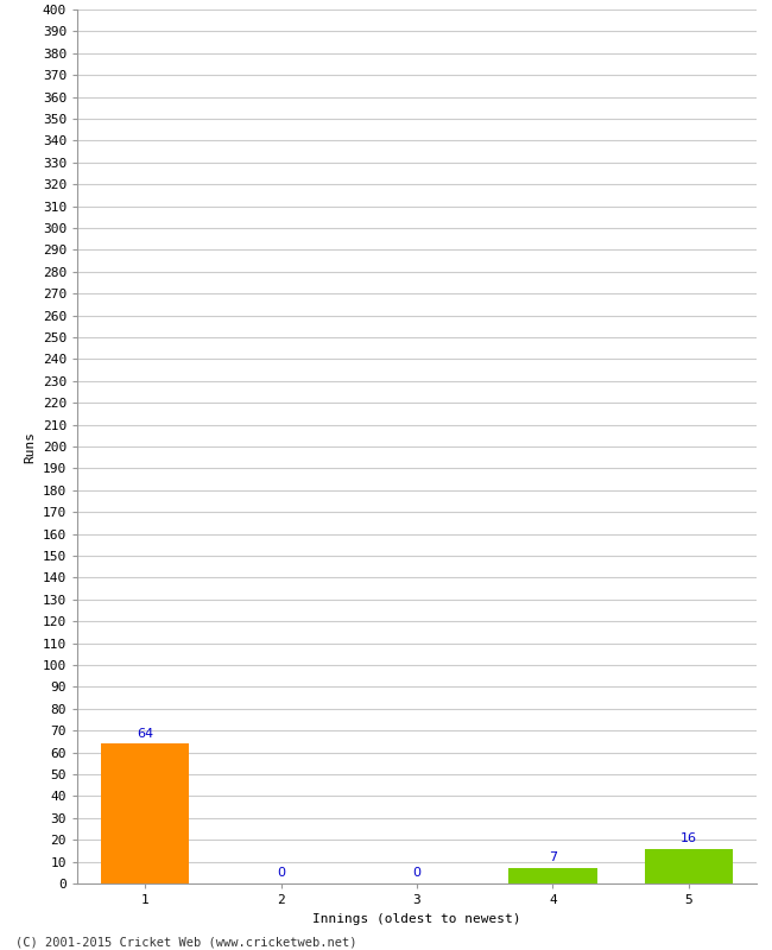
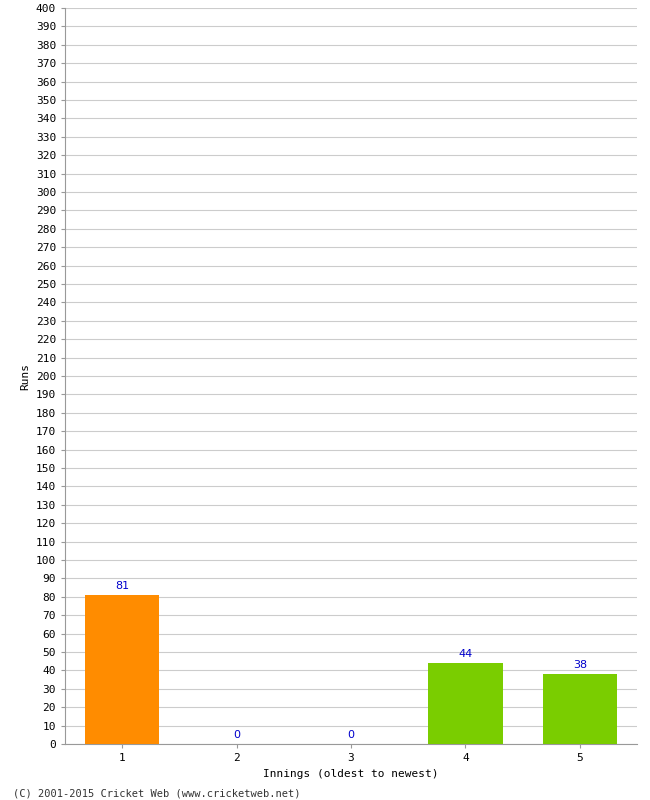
1: 64 -> 81
4: 7 -> 44
5: 16 -> 38
